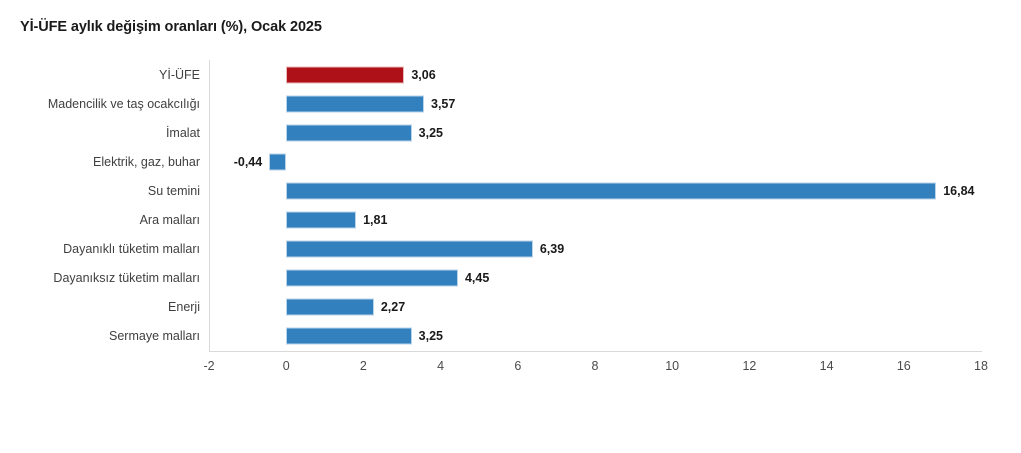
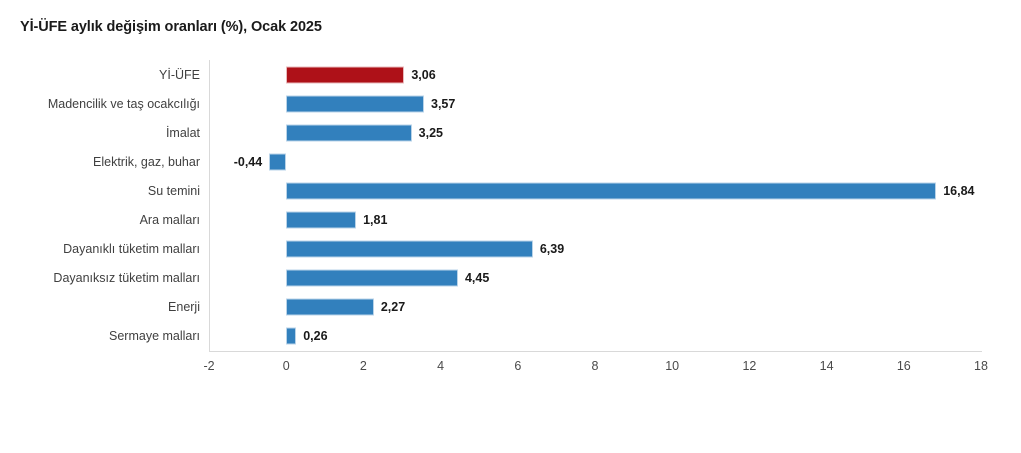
Sermaye malları: 3,25 -> 0,26
